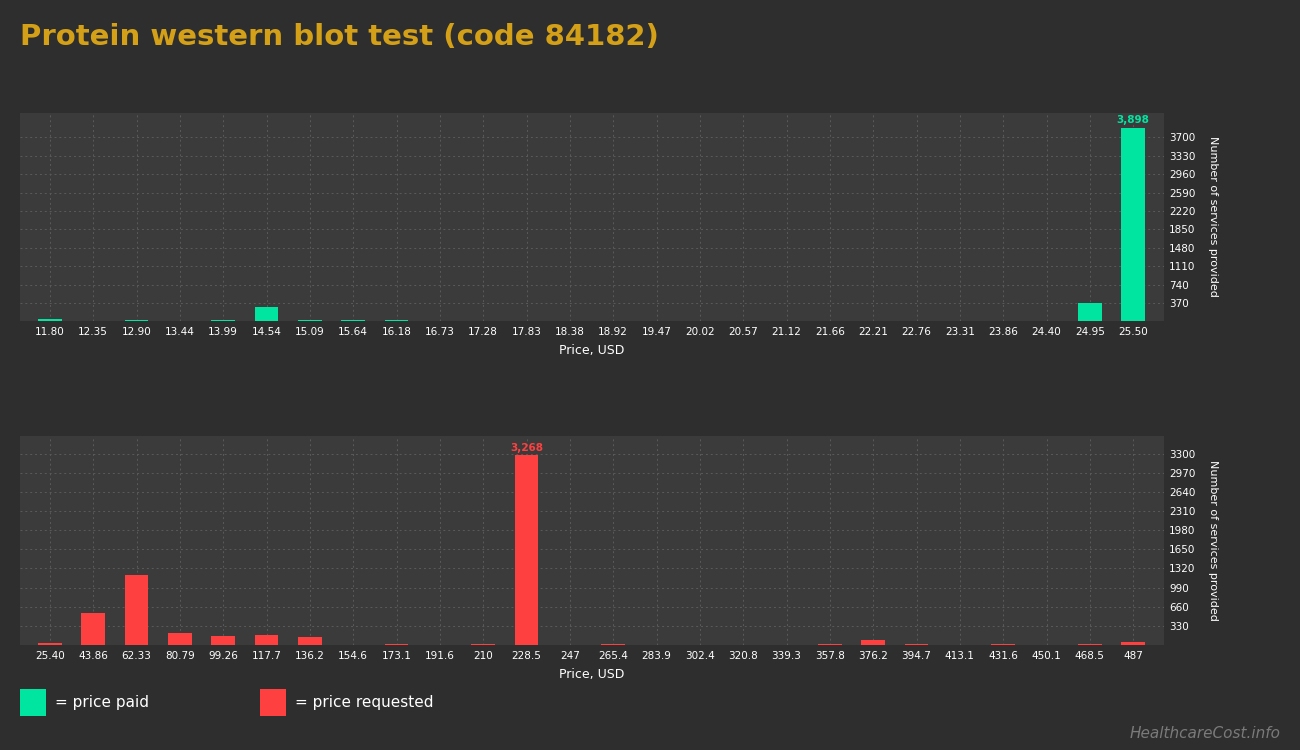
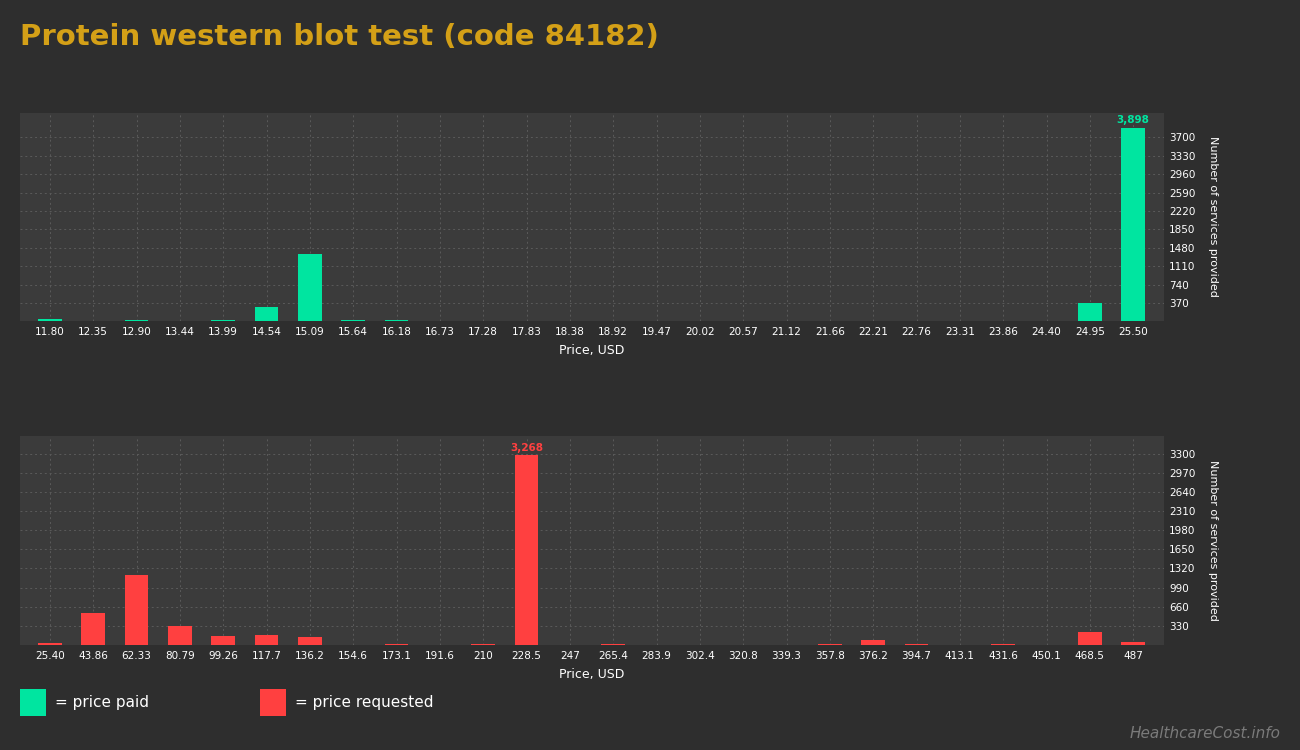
15.09: 30 -> 1350
80.79: 200 -> 320
468.5: 20 -> 220
